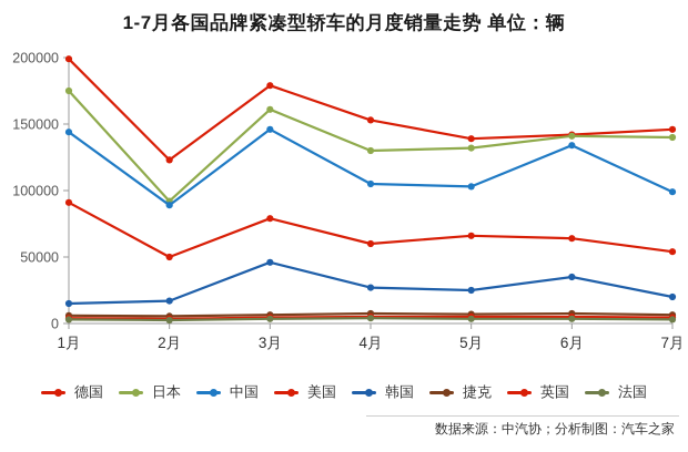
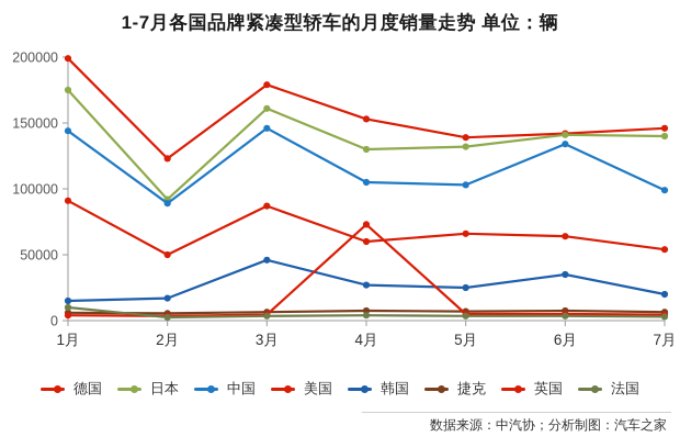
法国/1月: 3000 -> 10000
美国/3月: 79000 -> 87000
英国/4月: 5000 -> 73000
